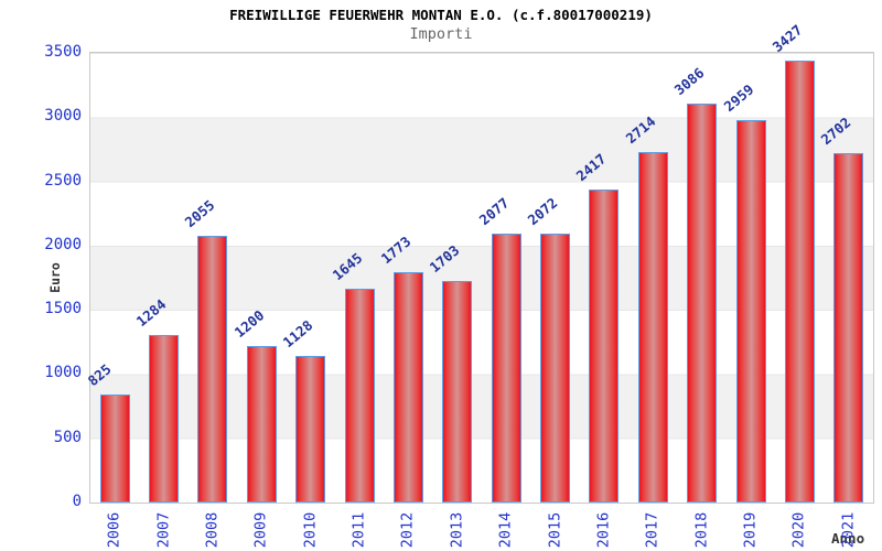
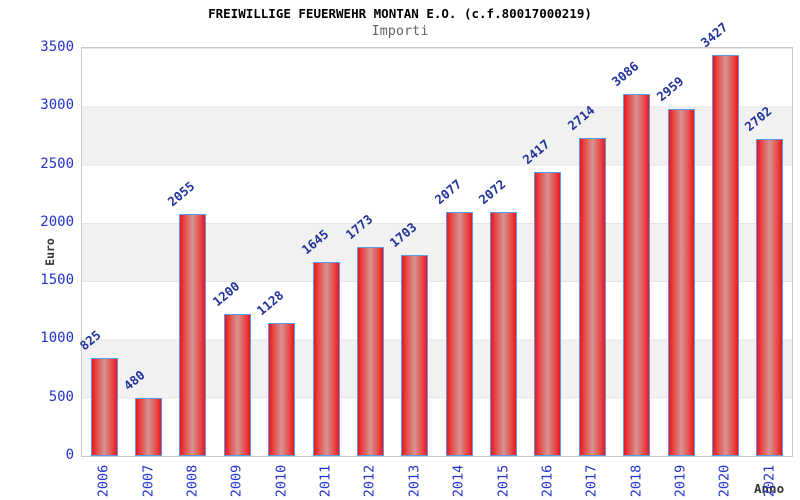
2007: 1284 -> 480
